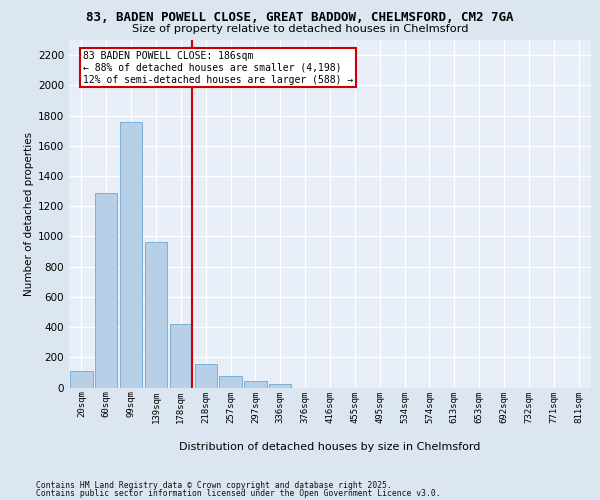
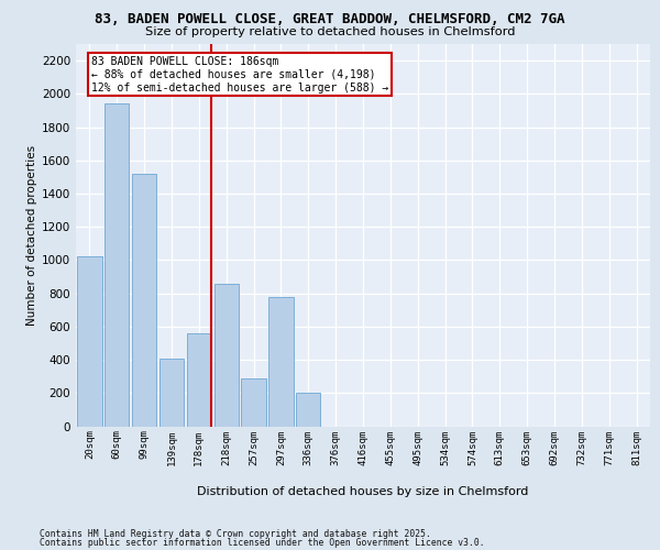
20sqm: 110 -> 1020
60sqm: 1290 -> 1940
99sqm: 1760 -> 1520
139sqm: 960 -> 410
178sqm: 420 -> 560
218sqm: 160 -> 860
257sqm: 80 -> 290
297sqm: 40 -> 780
336sqm: 20 -> 200
